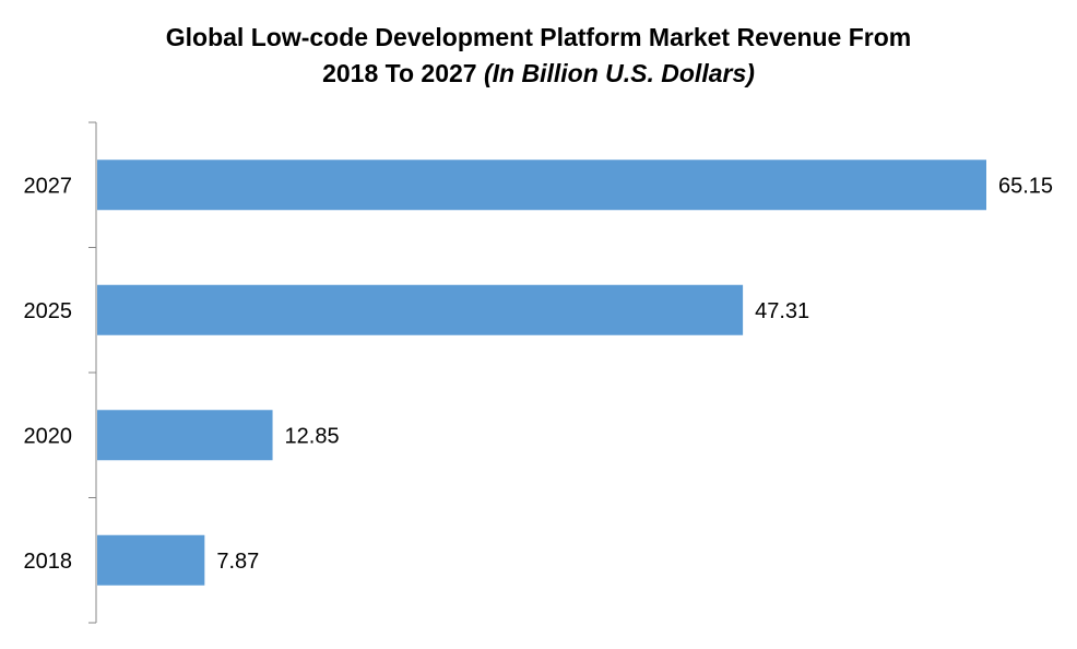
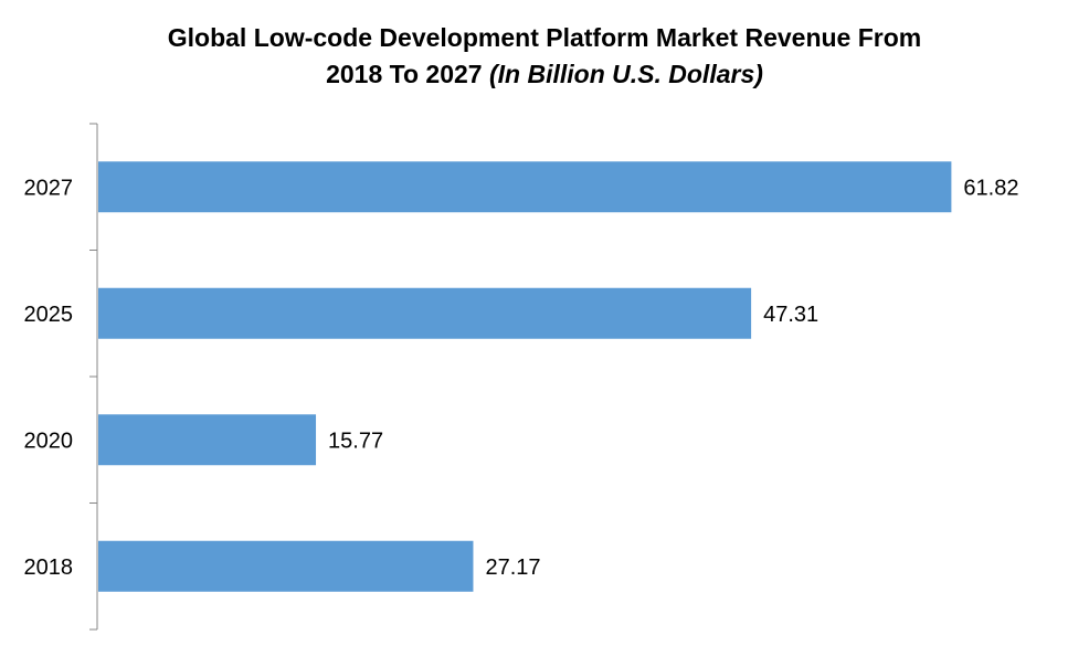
2027: 65.15 -> 61.82
2020: 12.85 -> 15.77
2018: 7.87 -> 27.17
